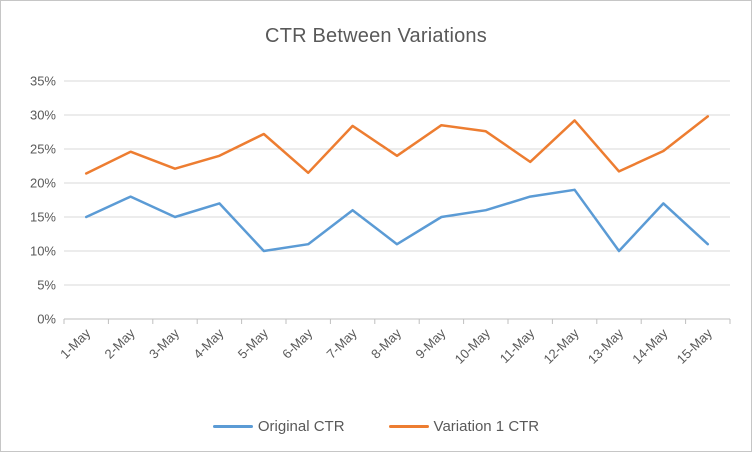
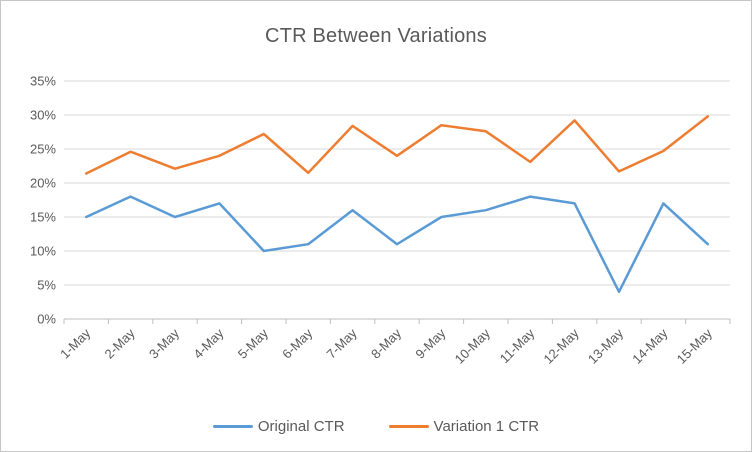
Original CTR/12-May: 19% -> 17%
Original CTR/13-May: 10% -> 4%
